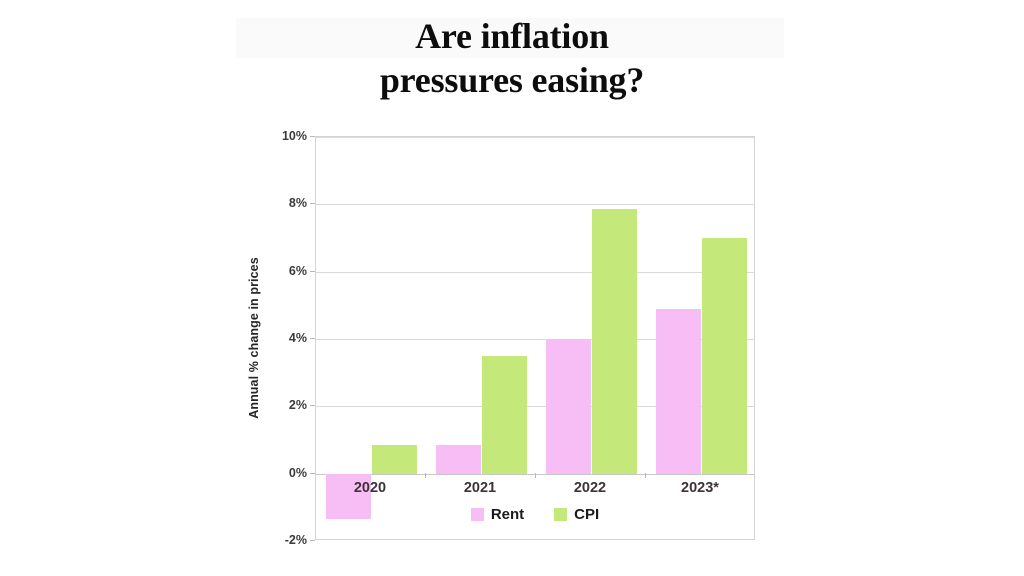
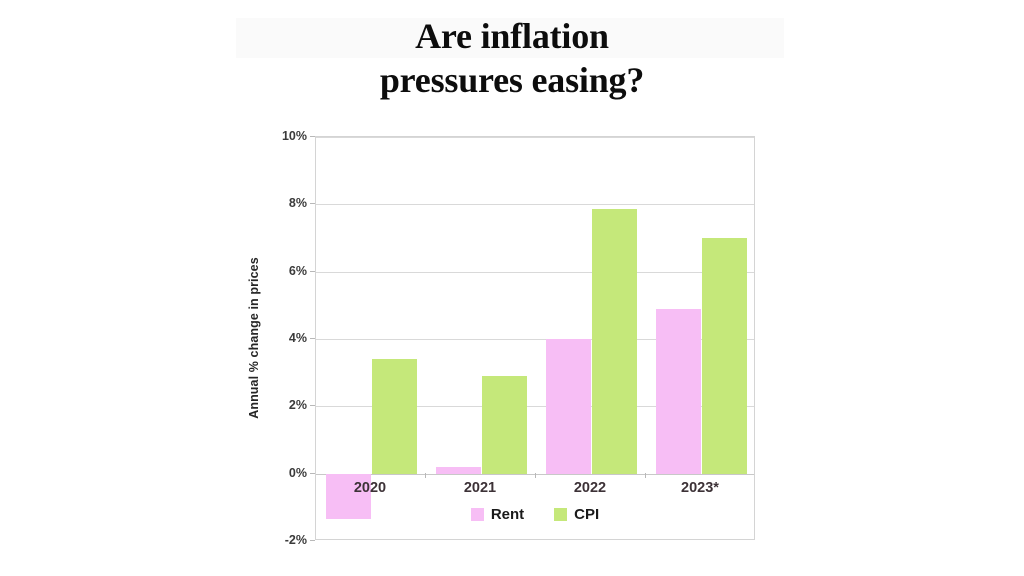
CPI/2020: 0.8% -> 3.4%
Rent/2021: 0.8% -> 0.2%
CPI/2021: 3.5% -> 2.9%
